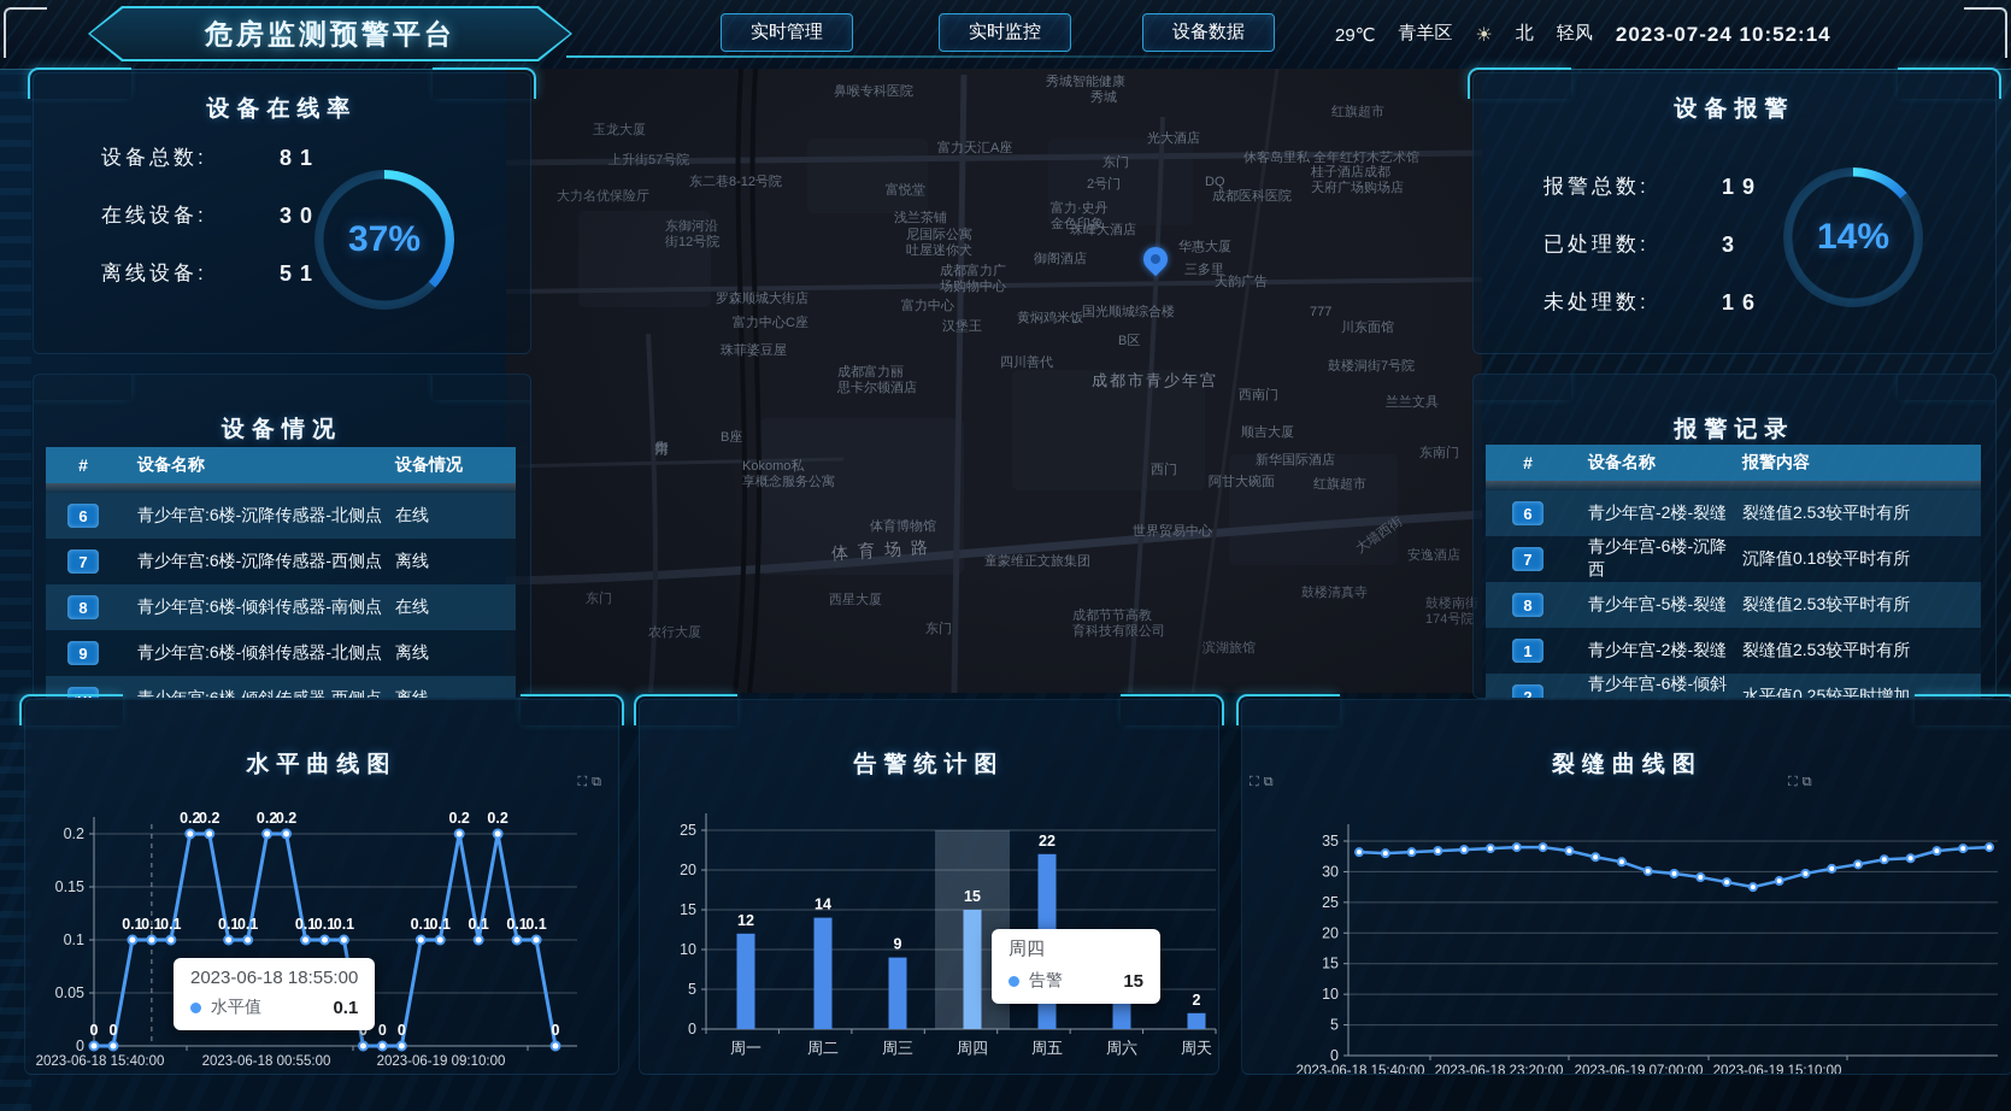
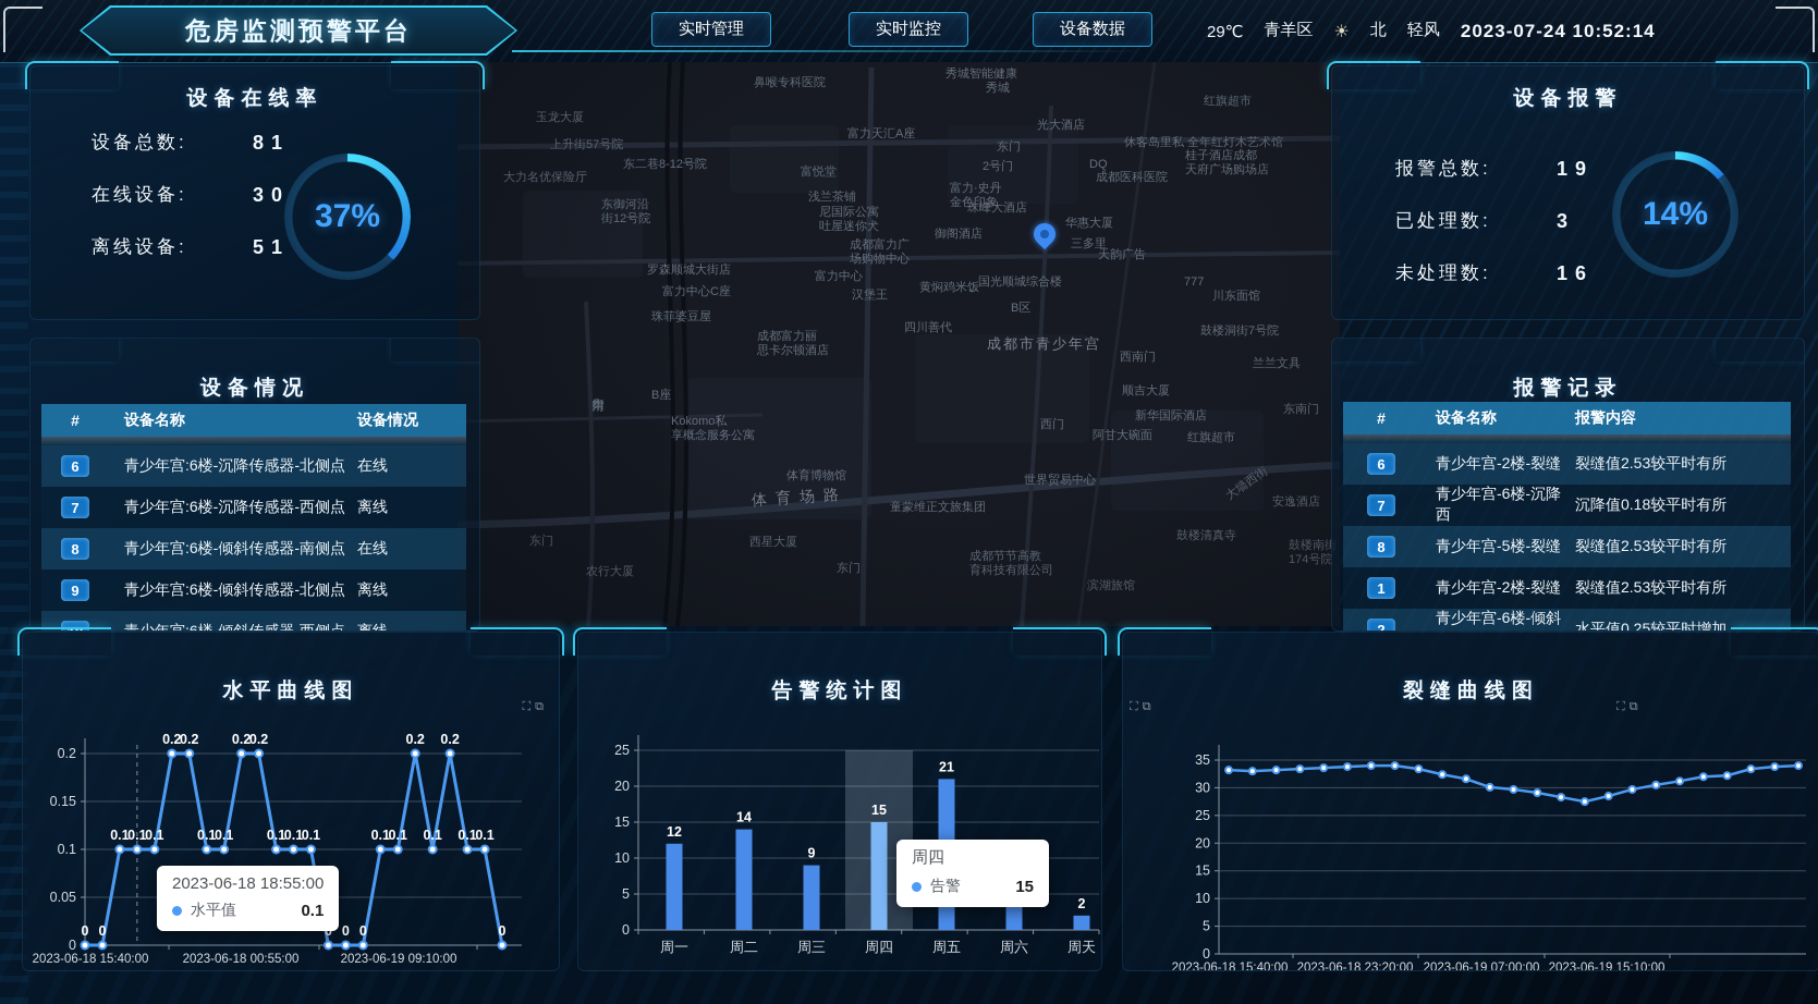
告警统计图/周五: 22 -> 21
